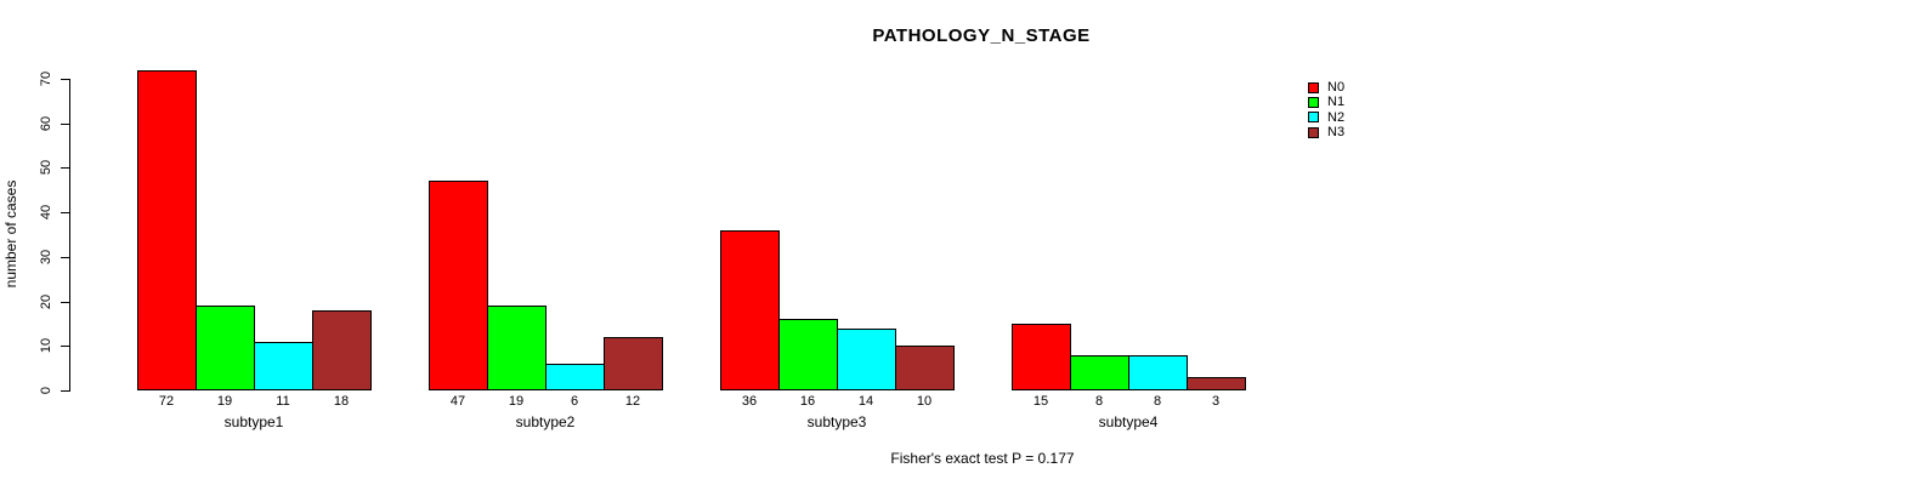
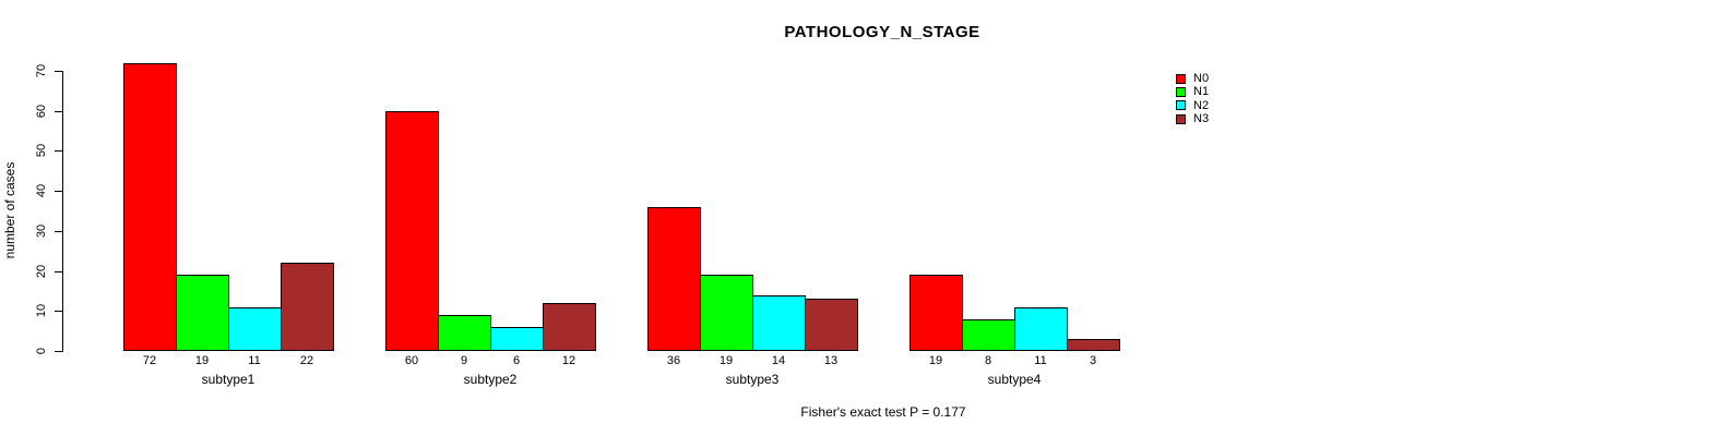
N3/subtype1: 18 -> 22
N0/subtype2: 47 -> 60
N1/subtype2: 19 -> 9
N1/subtype3: 16 -> 19
N3/subtype3: 10 -> 13
N0/subtype4: 15 -> 19
N2/subtype4: 8 -> 11
